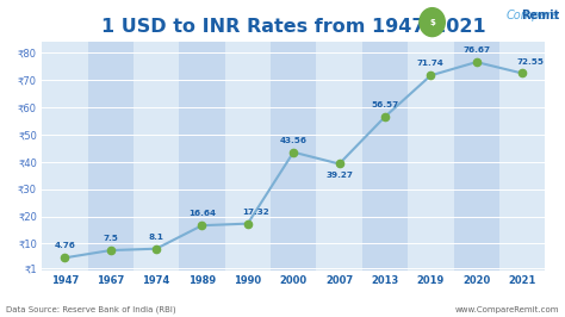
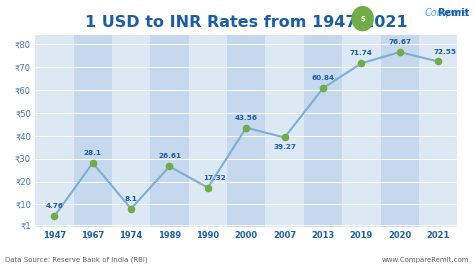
1967: 7.5 -> 28.1
1989: 16.64 -> 26.61
2013: 56.57 -> 60.84
